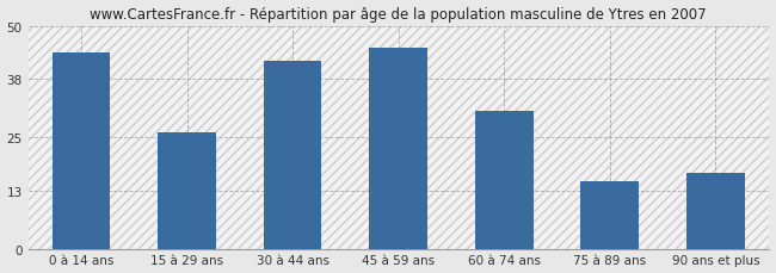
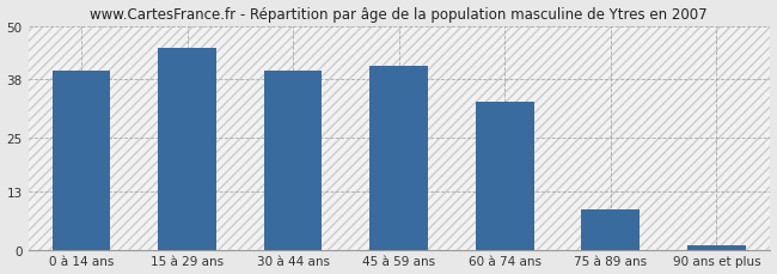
0 à 14 ans: 44 -> 40
15 à 29 ans: 26 -> 45
30 à 44 ans: 42 -> 40
45 à 59 ans: 45 -> 41
60 à 74 ans: 31 -> 33
75 à 89 ans: 15 -> 9
90 ans et plus: 17 -> 1
